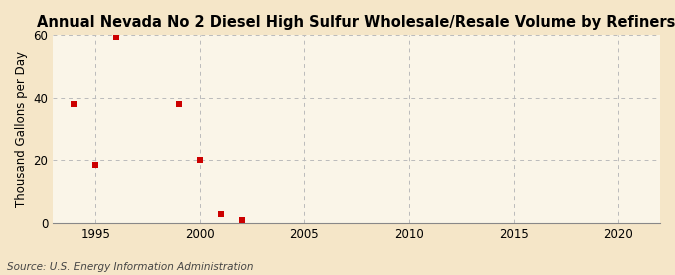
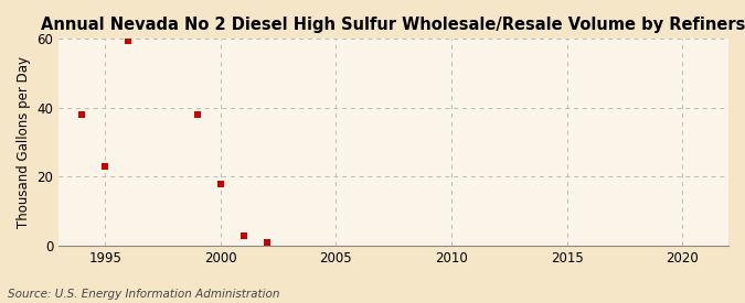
1995: 18.5 -> 23.0
2000: 20.0 -> 18.0
